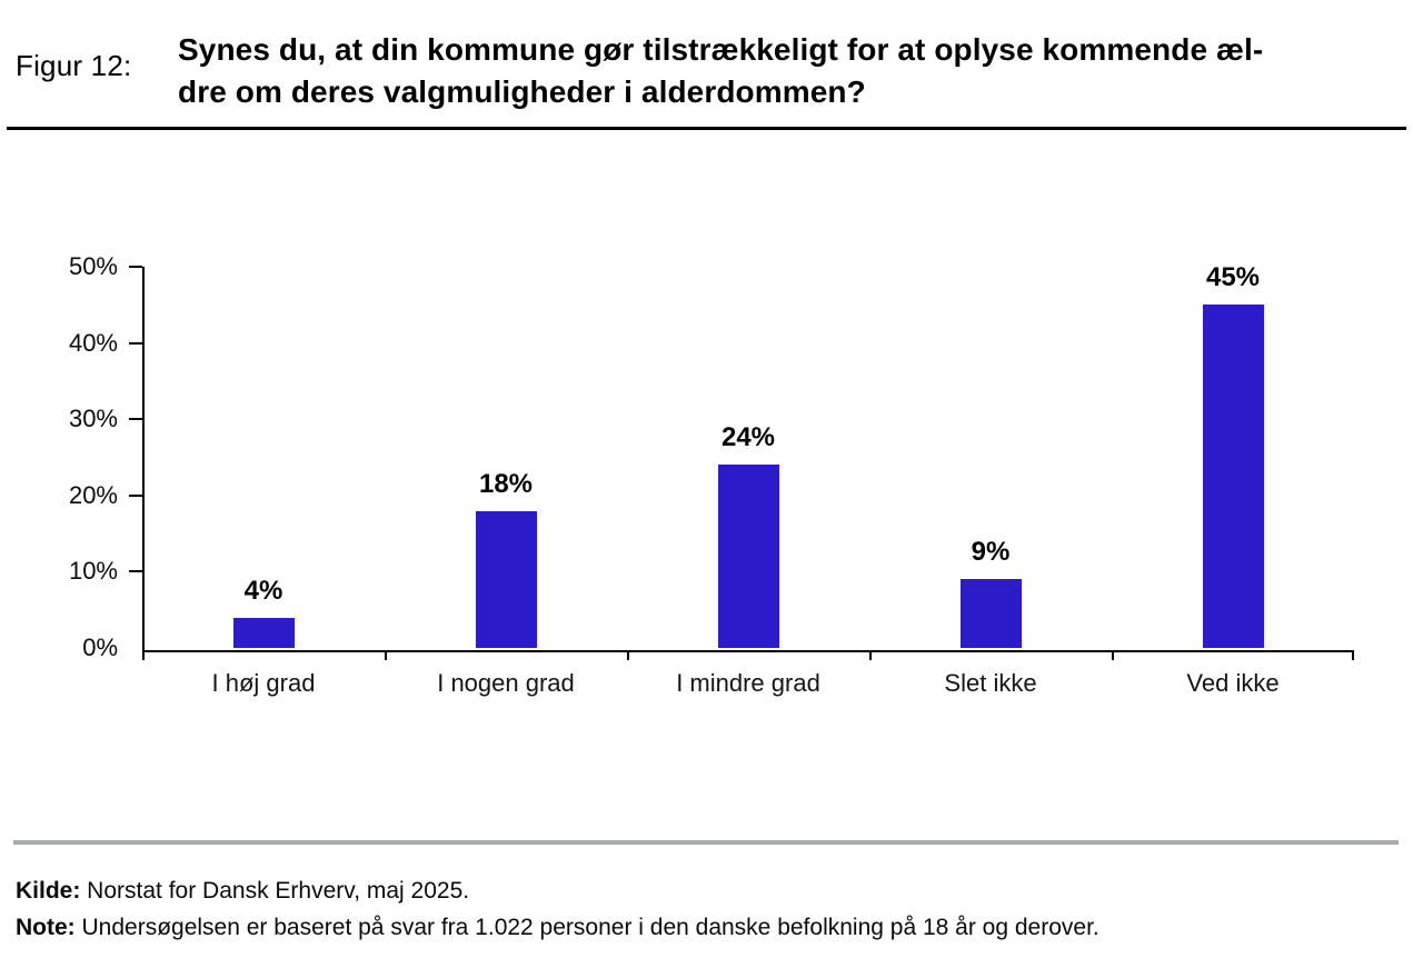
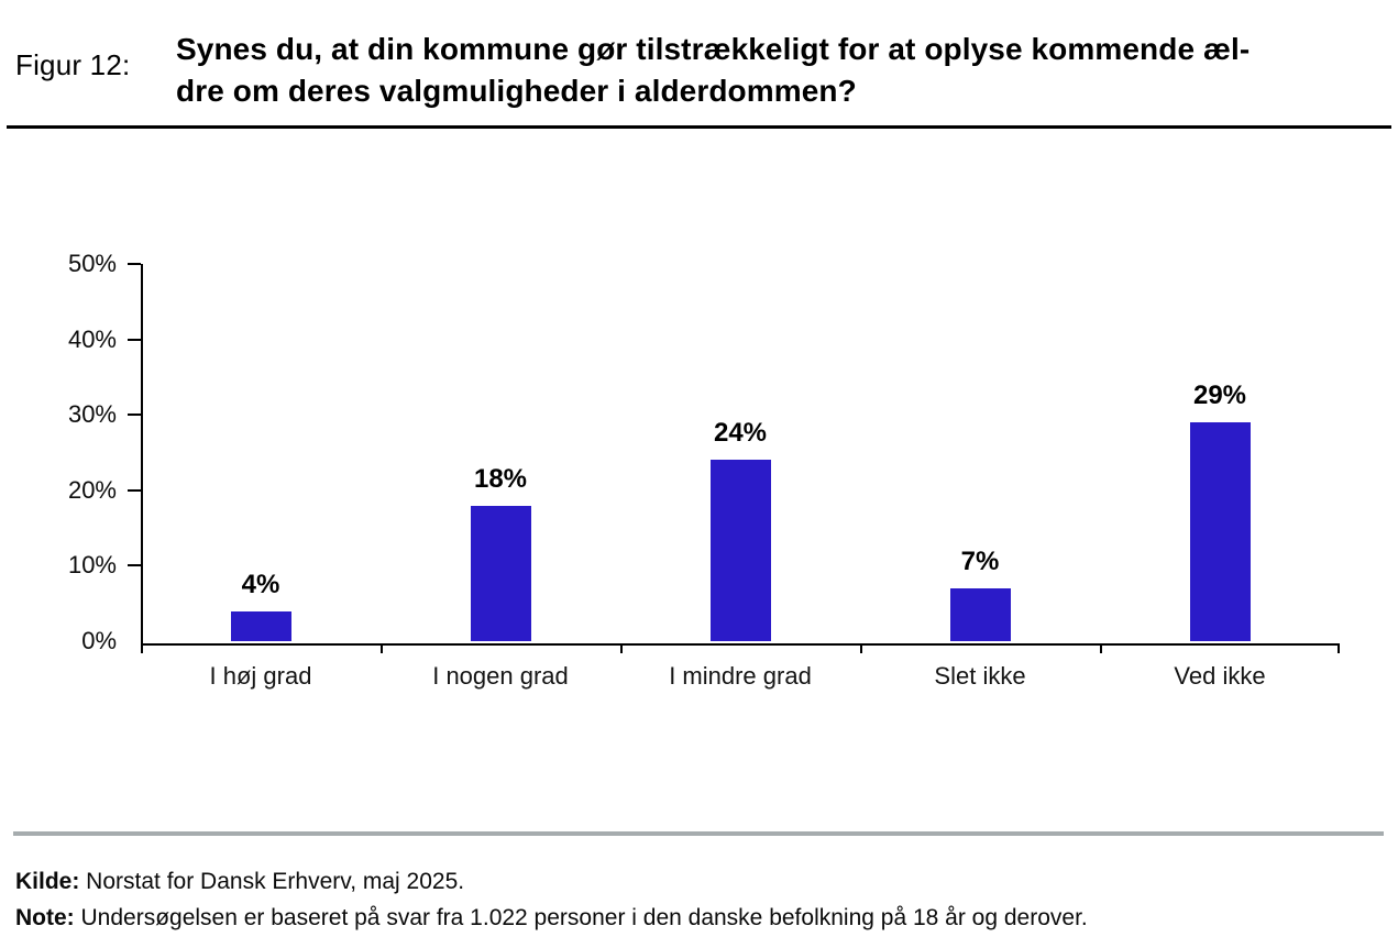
Slet ikke: 9% -> 7%
Ved ikke: 45% -> 29%
